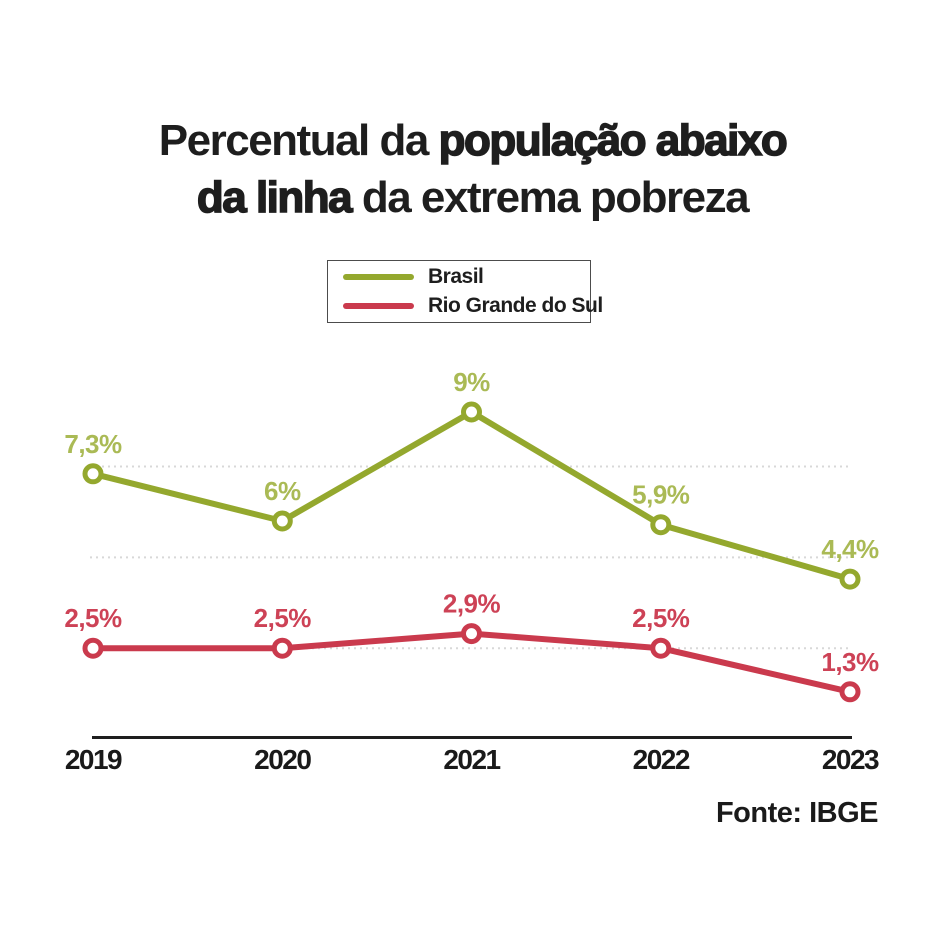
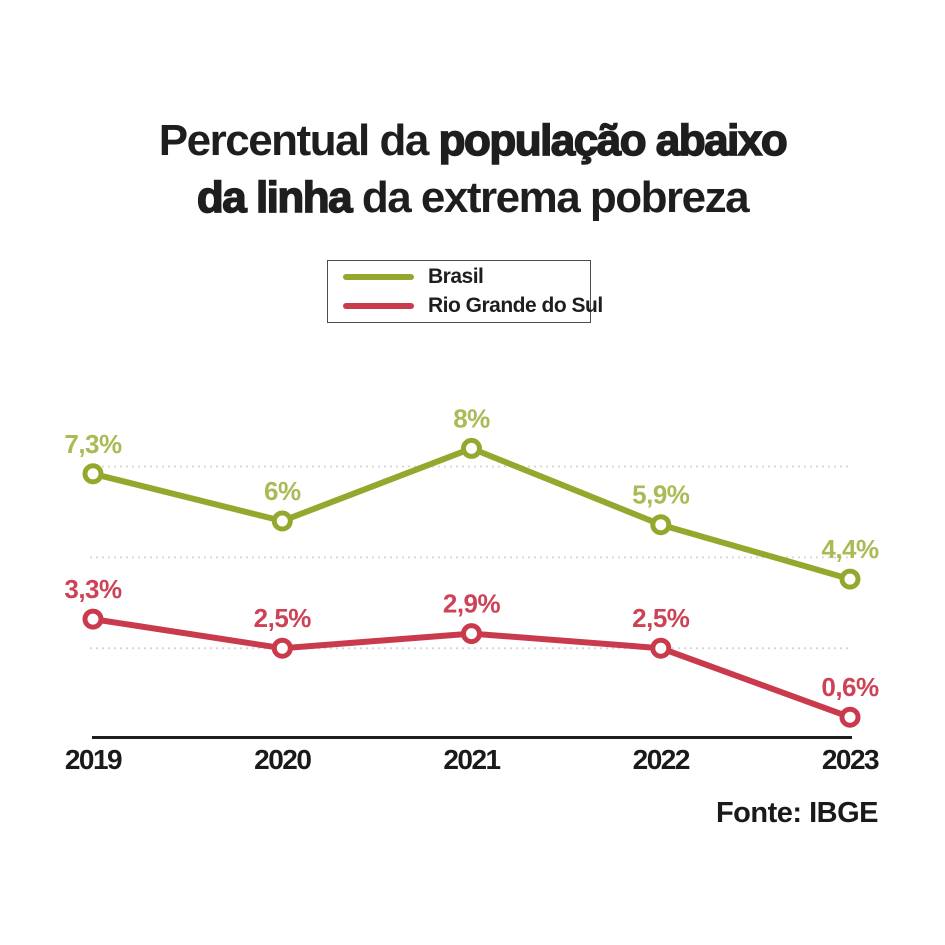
Rio Grande do Sul/2019: 2,5% -> 3,3%
Brasil/2021: 9% -> 8%
Rio Grande do Sul/2023: 1,3% -> 0,6%
